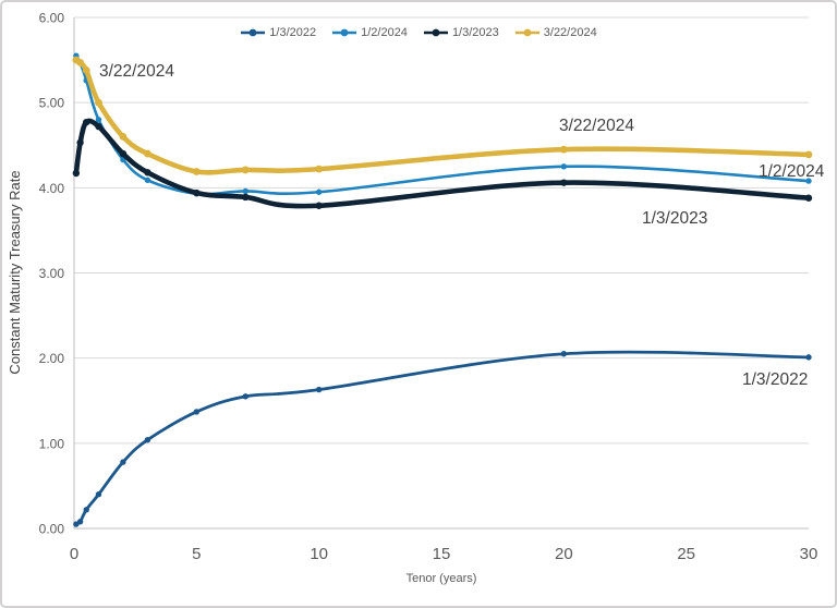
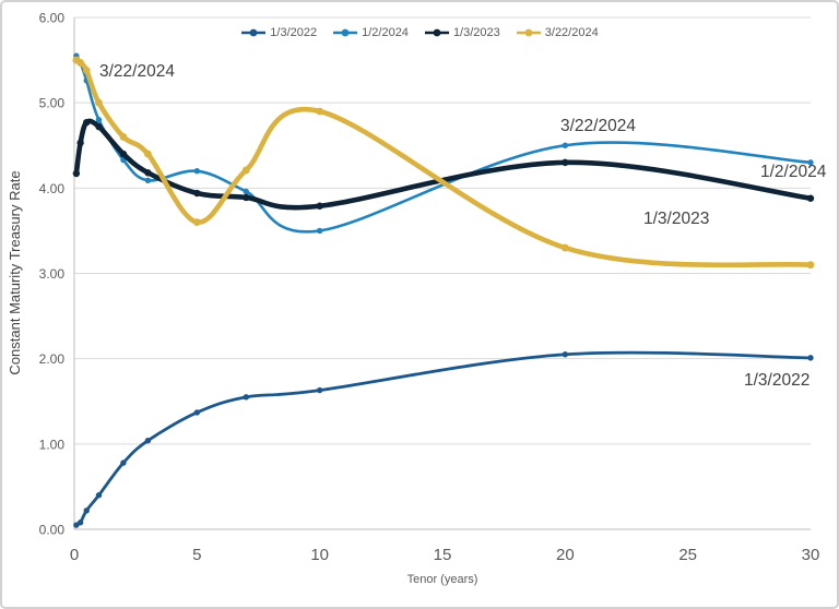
1/2/2024/5: 3.9 -> 4.2
3/22/2024/5: 4.2 -> 3.6
1/2/2024/10: 4.0 -> 3.5
3/22/2024/10: 4.2 -> 4.9
1/2/2024/20: 4.2 -> 4.5
1/3/2023/20: 4.1 -> 4.3
3/22/2024/20: 4.5 -> 3.3
1/2/2024/30: 4.1 -> 4.3
3/22/2024/30: 4.4 -> 3.1
